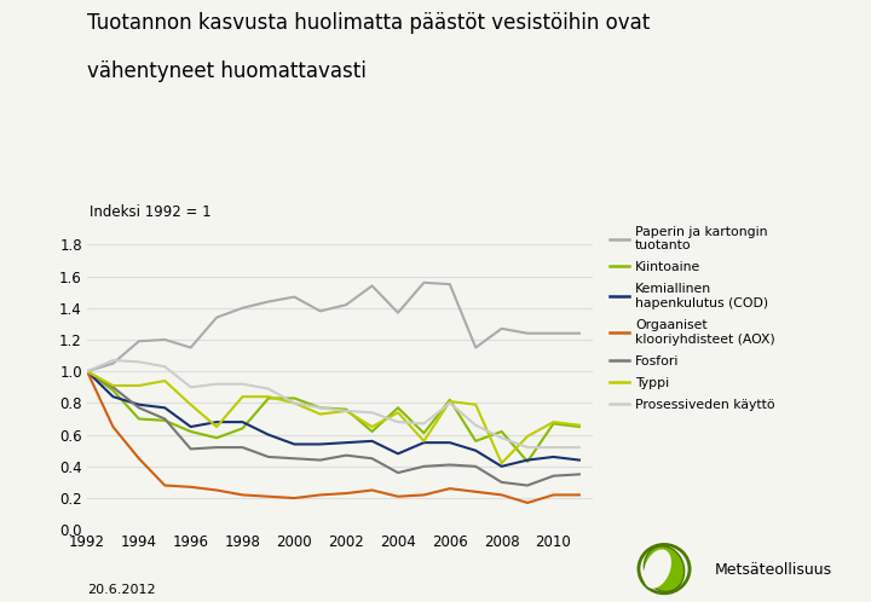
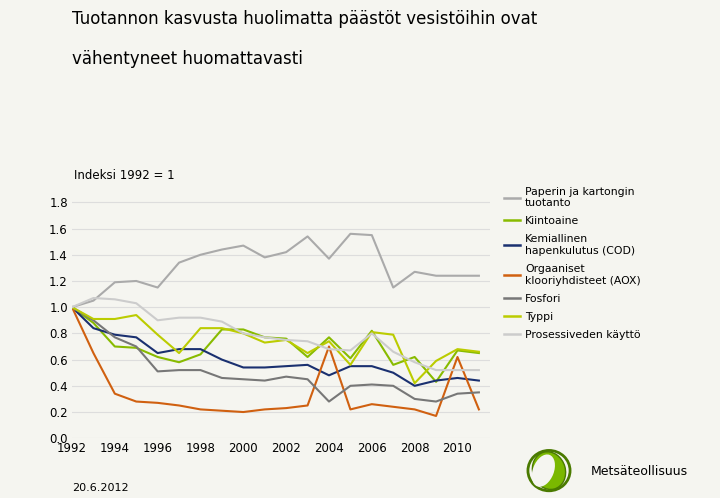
Orgaaniset klooriyhdisteet (AOX)/1994: 0.45 -> 0.34
Orgaaniset klooriyhdisteet (AOX)/2004: 0.21 -> 0.70
Fosfori/2004: 0.36 -> 0.28
Orgaaniset klooriyhdisteet (AOX)/2010: 0.22 -> 0.62
